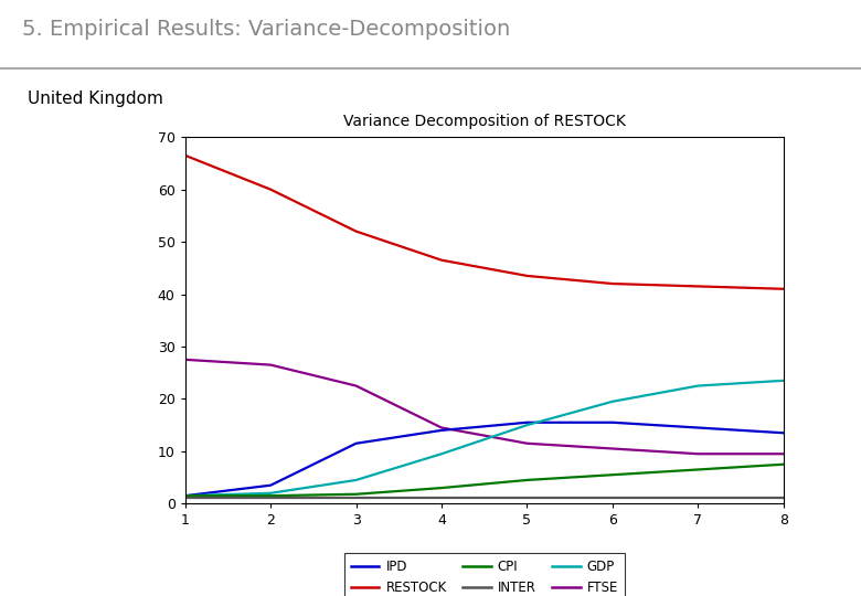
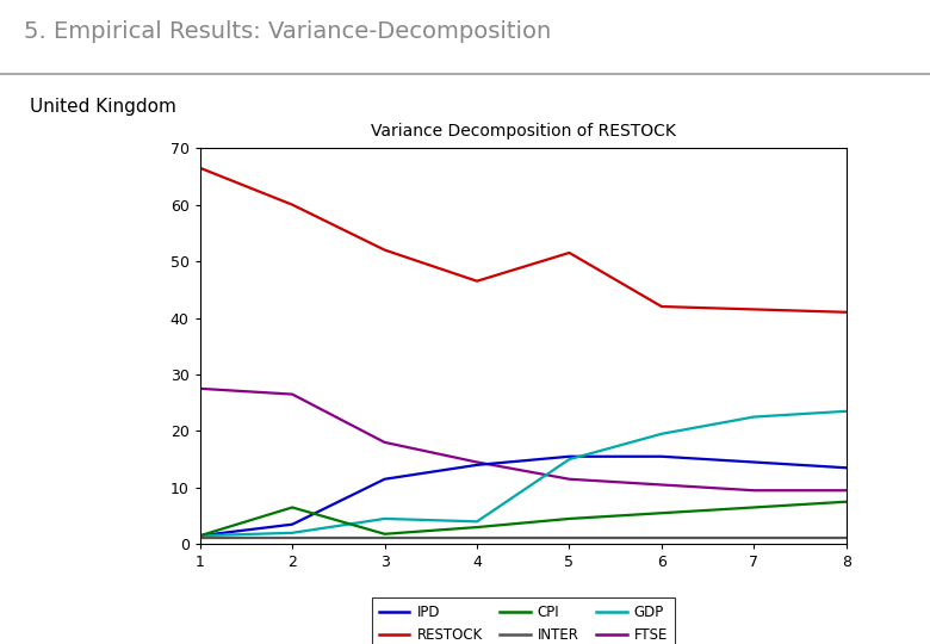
CPI/2: 1.5 -> 6.5
FTSE/3: 22.5 -> 18.0
GDP/4: 9.5 -> 4.0
RESTOCK/5: 43.5 -> 51.5
